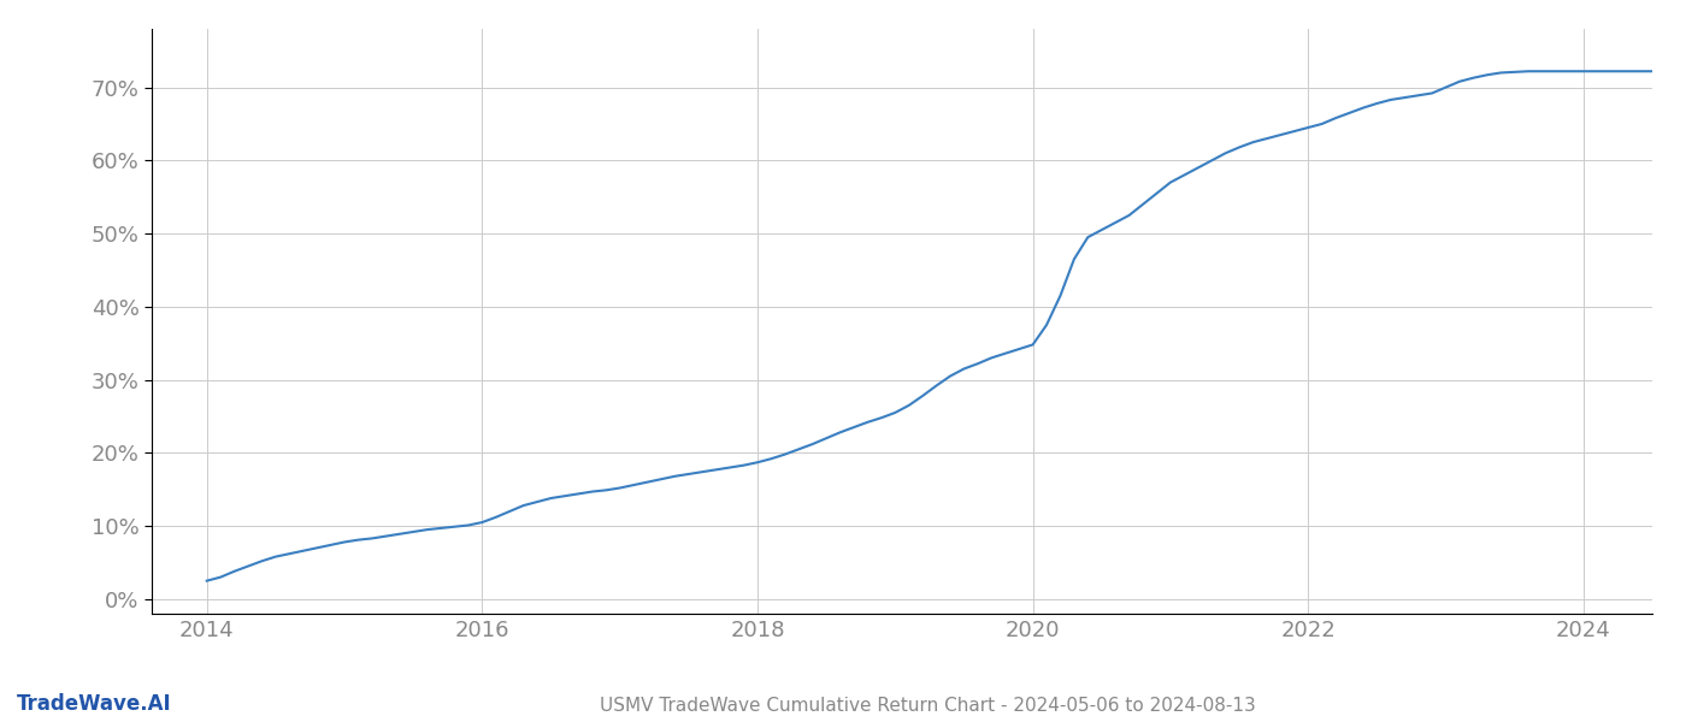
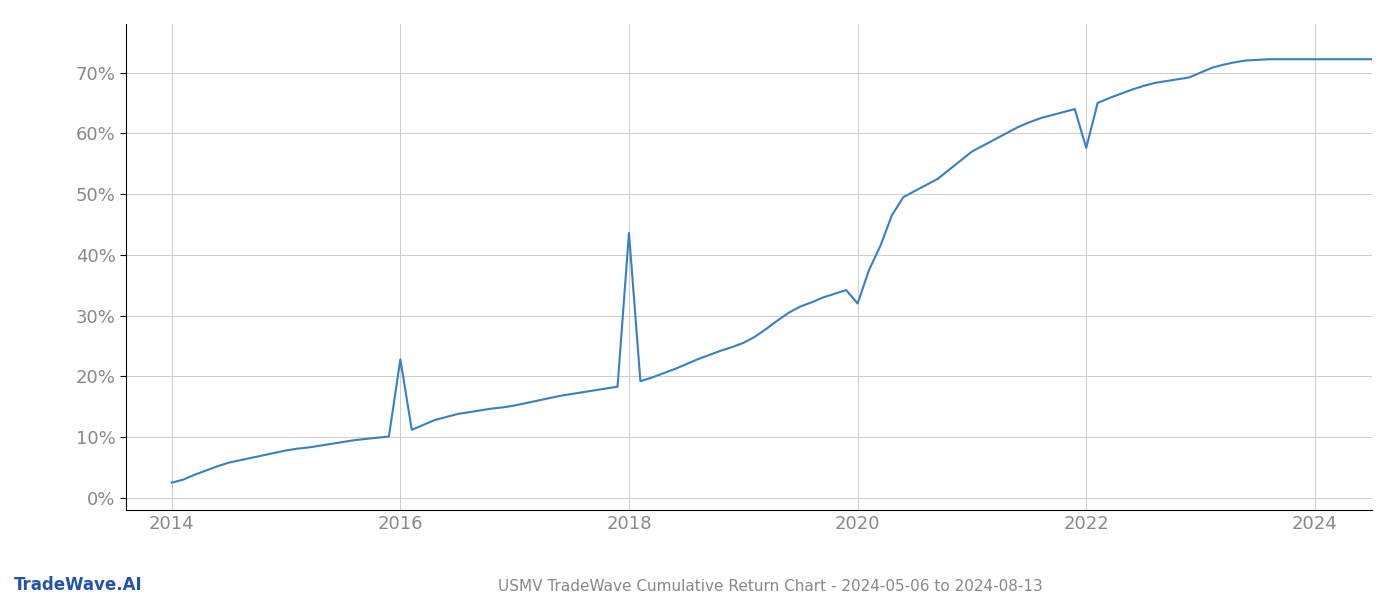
2016: 10.5% -> 22.8%
2018: 18.7% -> 43.6%
2020: 34.8% -> 32.0%
2022: 64.5% -> 57.6%
